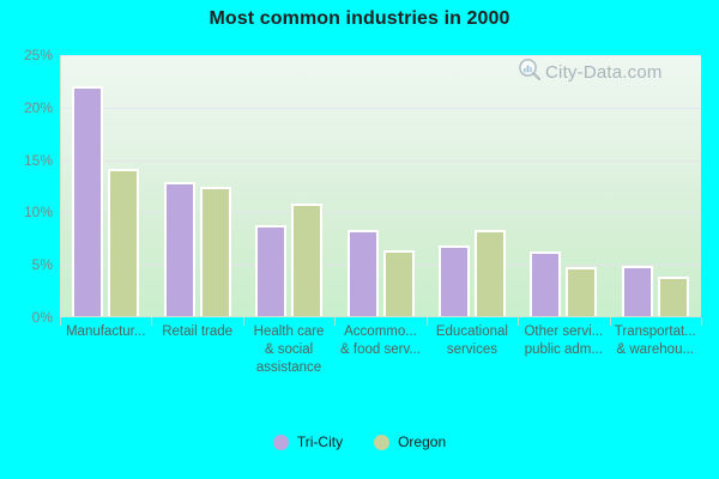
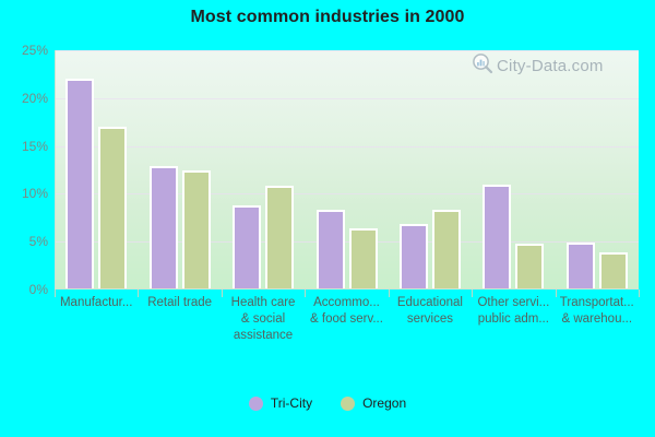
Oregon/Manufactur...: 14% -> 17%
Tri-City/Other servi... public adm...: 6% -> 11%
